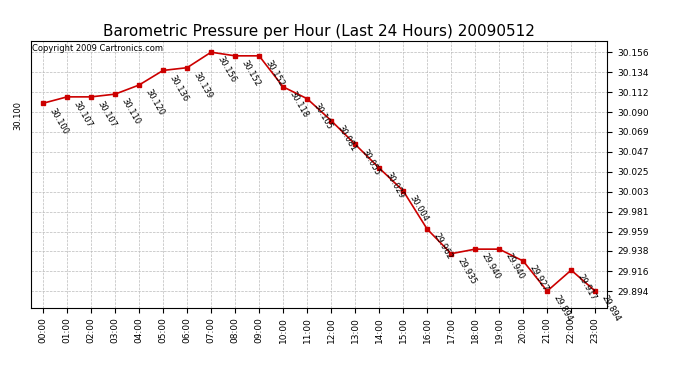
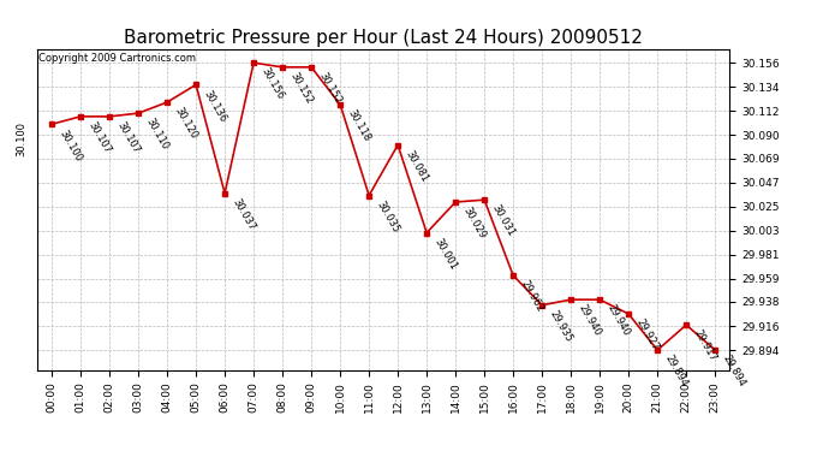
06:00: 30.139 -> 30.037
11:00: 30.105 -> 30.035
13:00: 30.055 -> 30.001
15:00: 30.004 -> 30.031
